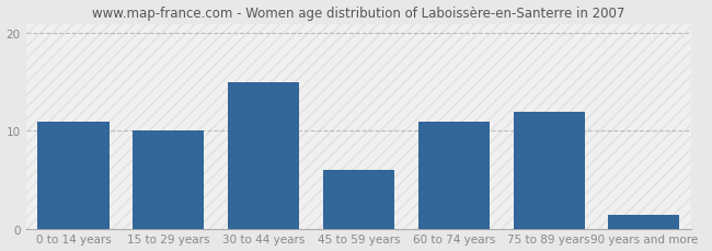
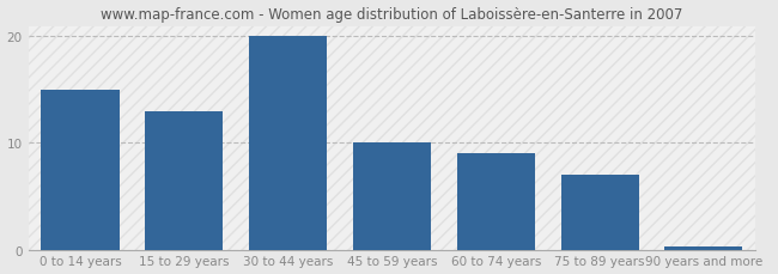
0 to 14 years: 11.0 -> 15.0
15 to 29 years: 10.0 -> 13.0
30 to 44 years: 15.0 -> 20.0
45 to 59 years: 6.0 -> 10.0
60 to 74 years: 11.0 -> 9.0
75 to 89 years: 12.0 -> 7.0
90 years and more: 1.4 -> 0.3
